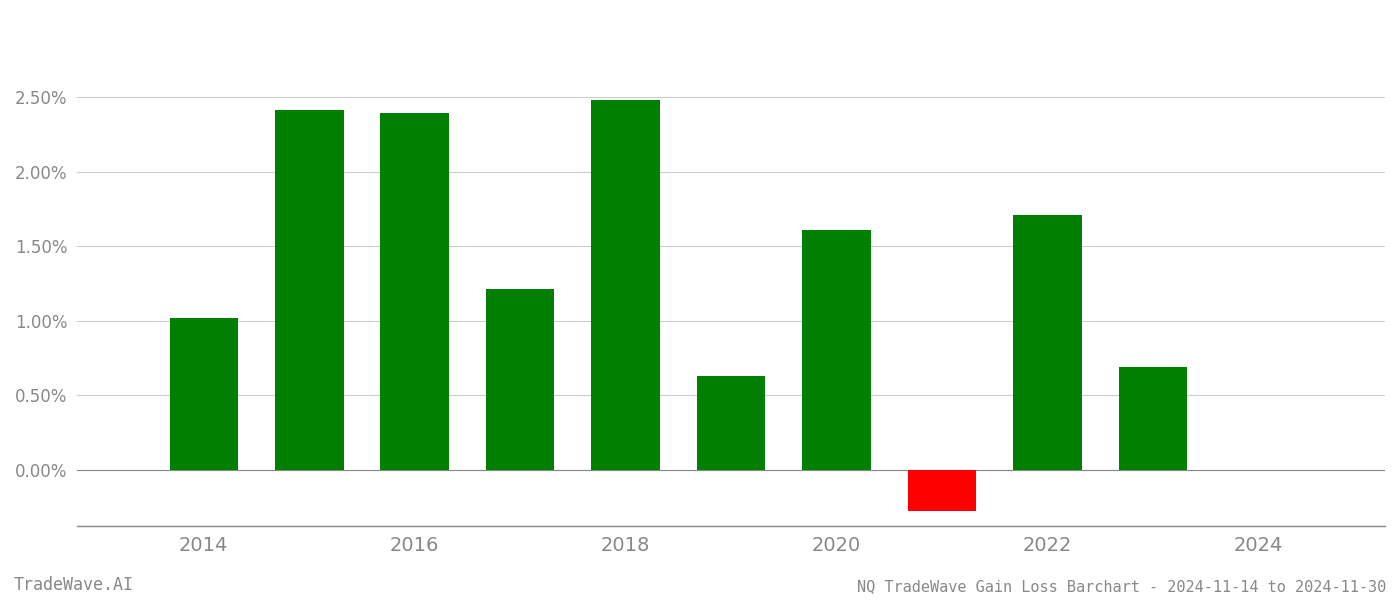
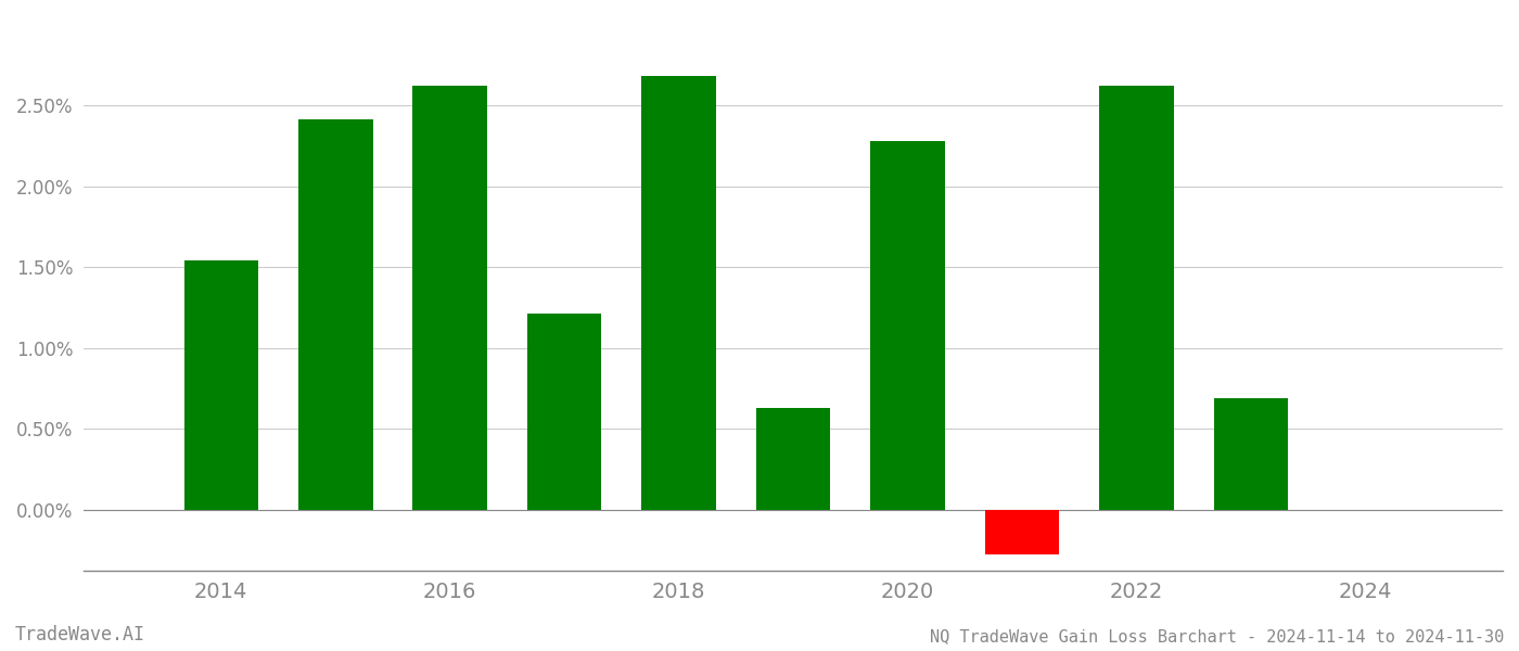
2014: 1.02% -> 1.54%
2016: 2.39% -> 2.62%
2018: 2.48% -> 2.68%
2020: 1.61% -> 2.28%
2022: 1.71% -> 2.62%
